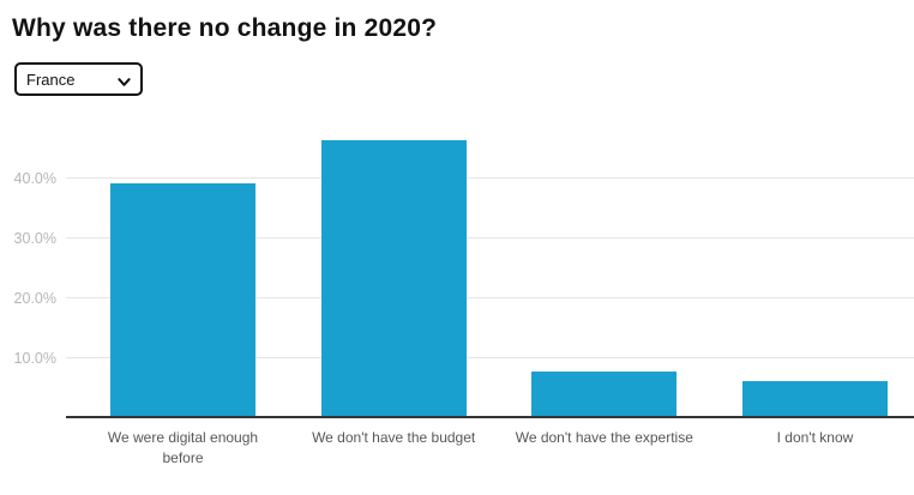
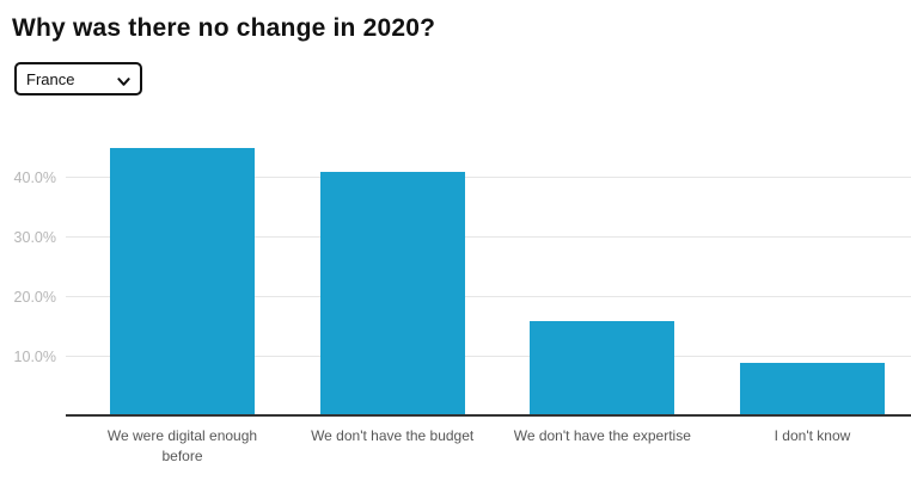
We were digital enough before: 39% -> 45%
We don't have the budget: 46% -> 41%
We don't have the expertise: 8% -> 16%
I don't know: 6% -> 9%
